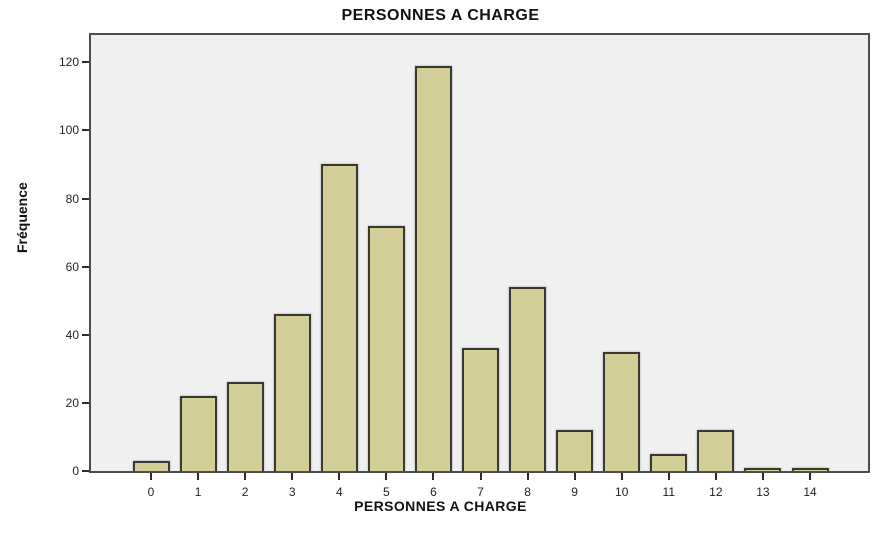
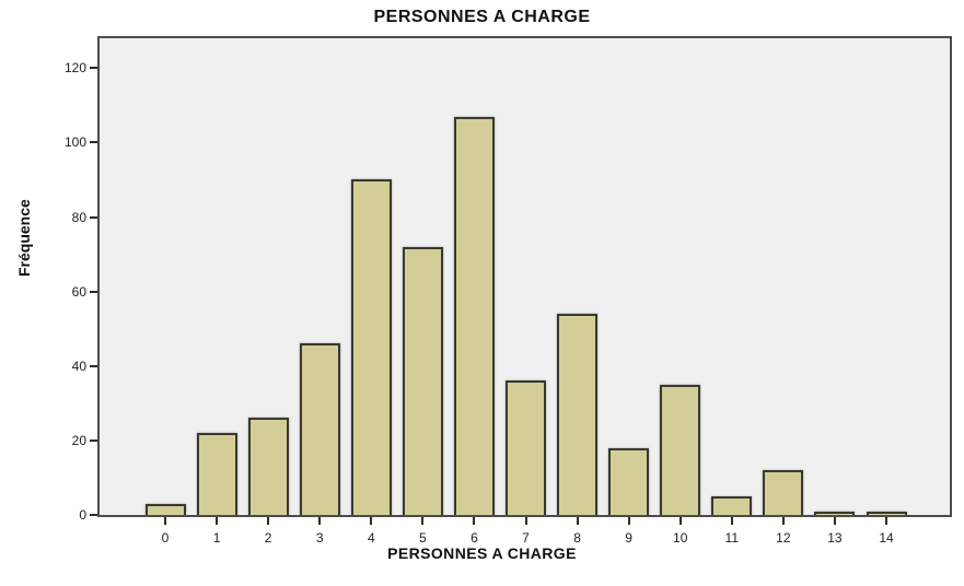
6: 119 -> 107
9: 12 -> 18
